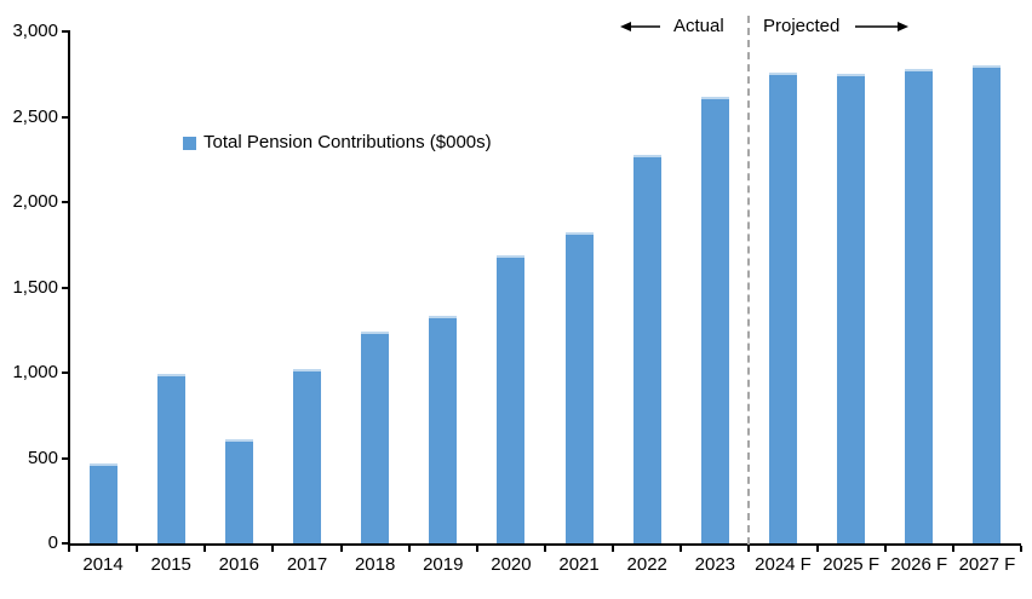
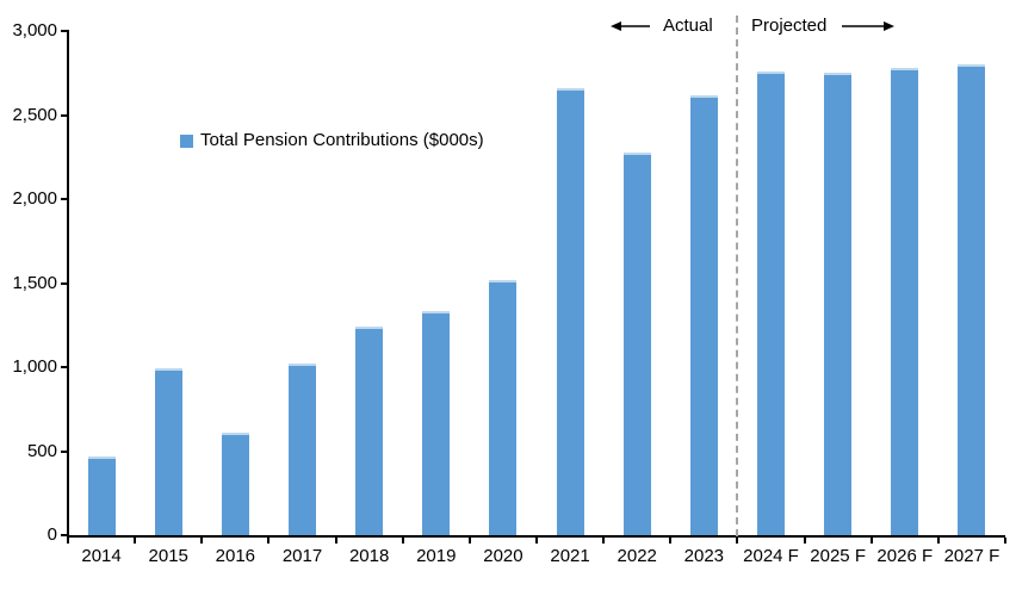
2020: 1690 -> 1520
2021: 1820 -> 2660
